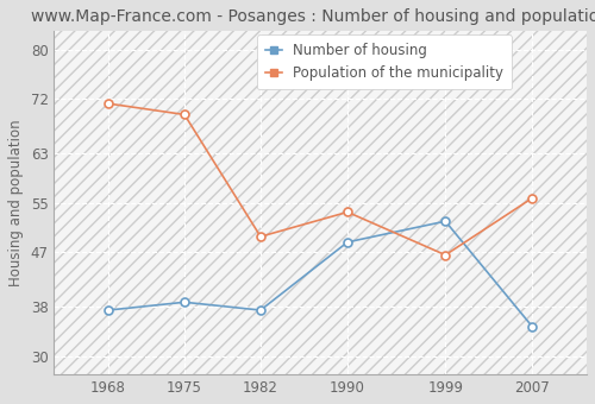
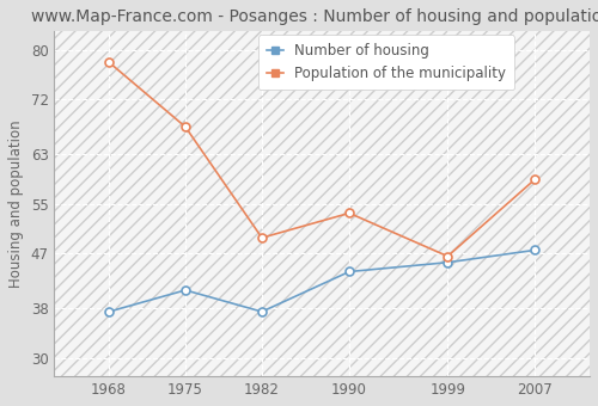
Population of the municipality/1968: 71.2 -> 78.0
Number of housing/1975: 38.8 -> 41.0
Population of the municipality/1975: 69.4 -> 67.5
Number of housing/1990: 48.6 -> 44.0
Number of housing/1999: 52.0 -> 45.5
Number of housing/2007: 34.8 -> 47.5
Population of the municipality/2007: 55.8 -> 59.0
